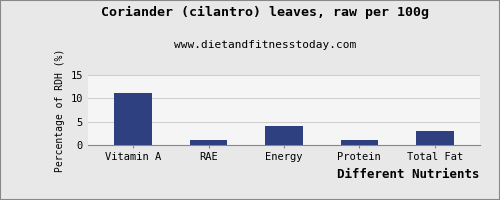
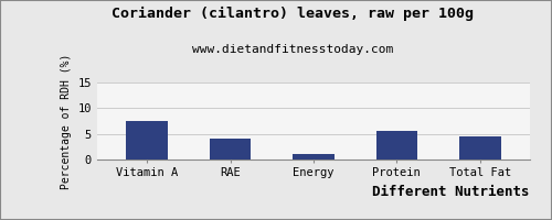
Vitamin A: 11.2 -> 7.5
RAE: 1.1 -> 4.0
Energy: 4.0 -> 1.0
Protein: 1.1 -> 5.5
Total Fat: 3.0 -> 4.5
